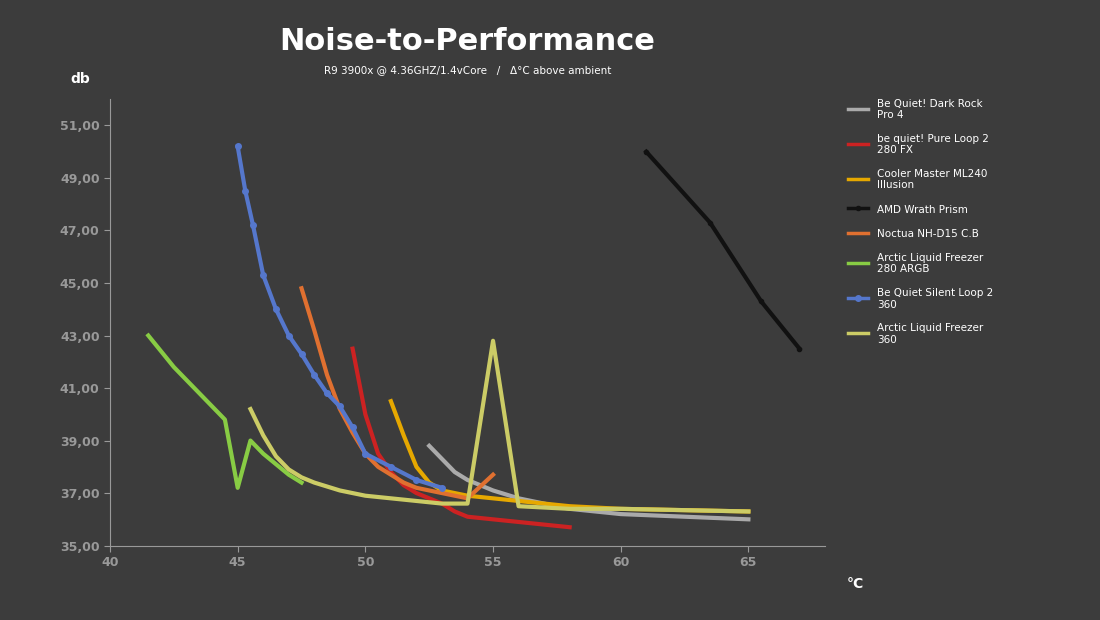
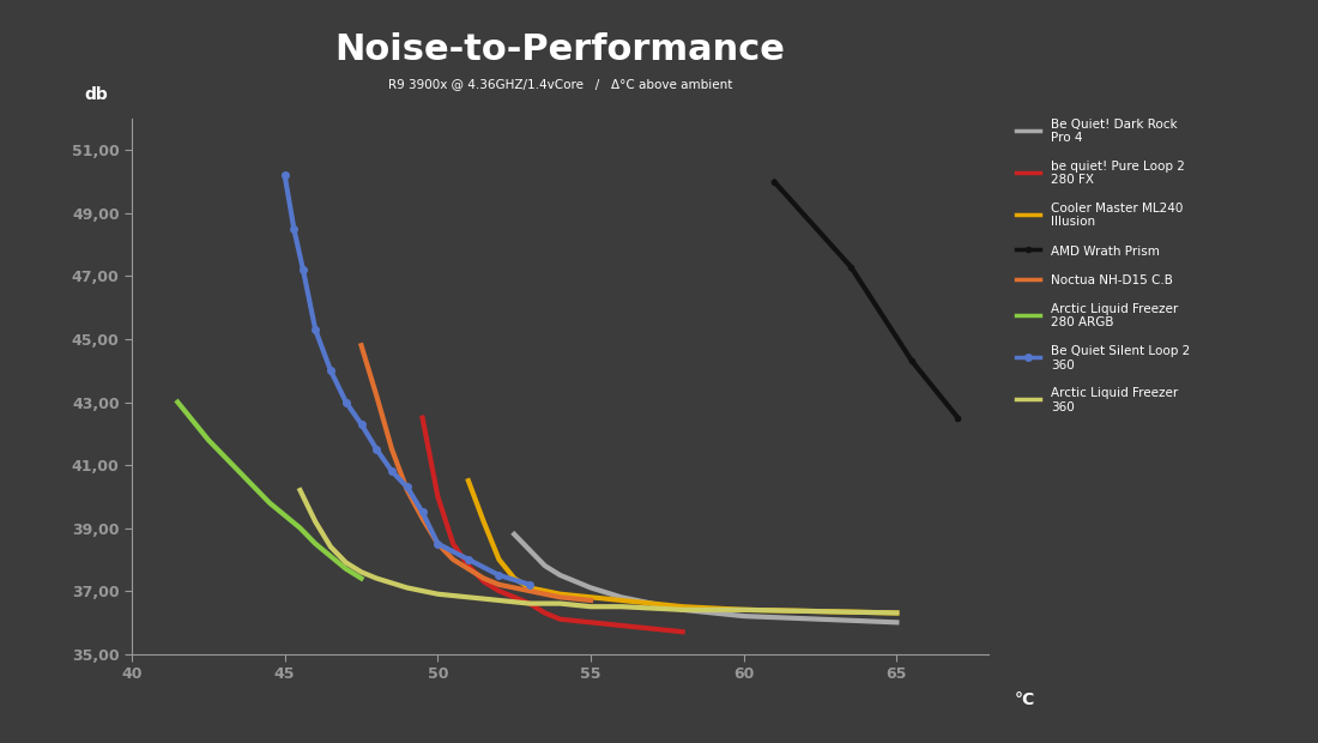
Arctic Liquid Freezer 280 ARGB/45: 37,2 -> 39,4
Noctua NH-D15 C.B/55: 37,7 -> 36,7
Arctic Liquid Freezer 360/55: 42,8 -> 36,5
